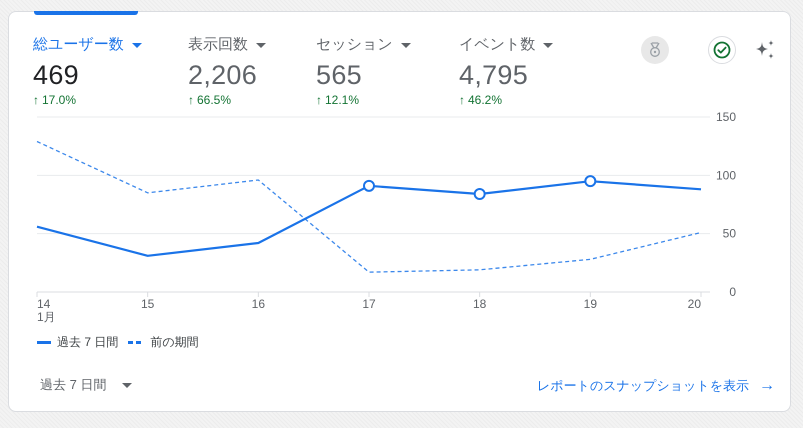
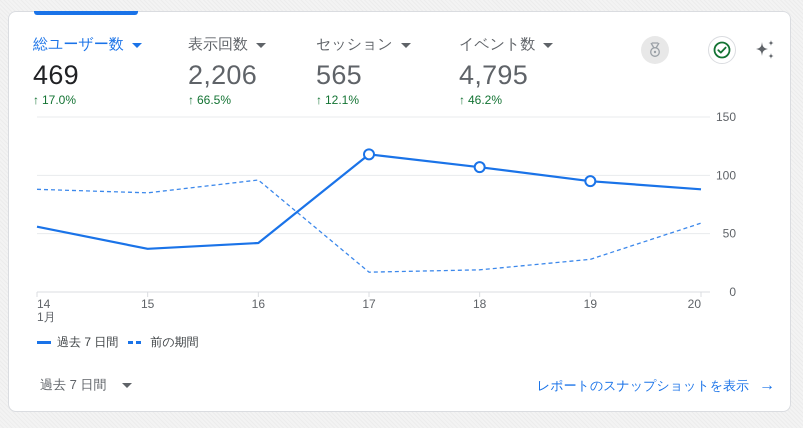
前の期間/14: 129 -> 88
過去 7 日間/15: 31 -> 37
過去 7 日間/17: 91 -> 118
過去 7 日間/18: 84 -> 107
前の期間/20: 51 -> 59
